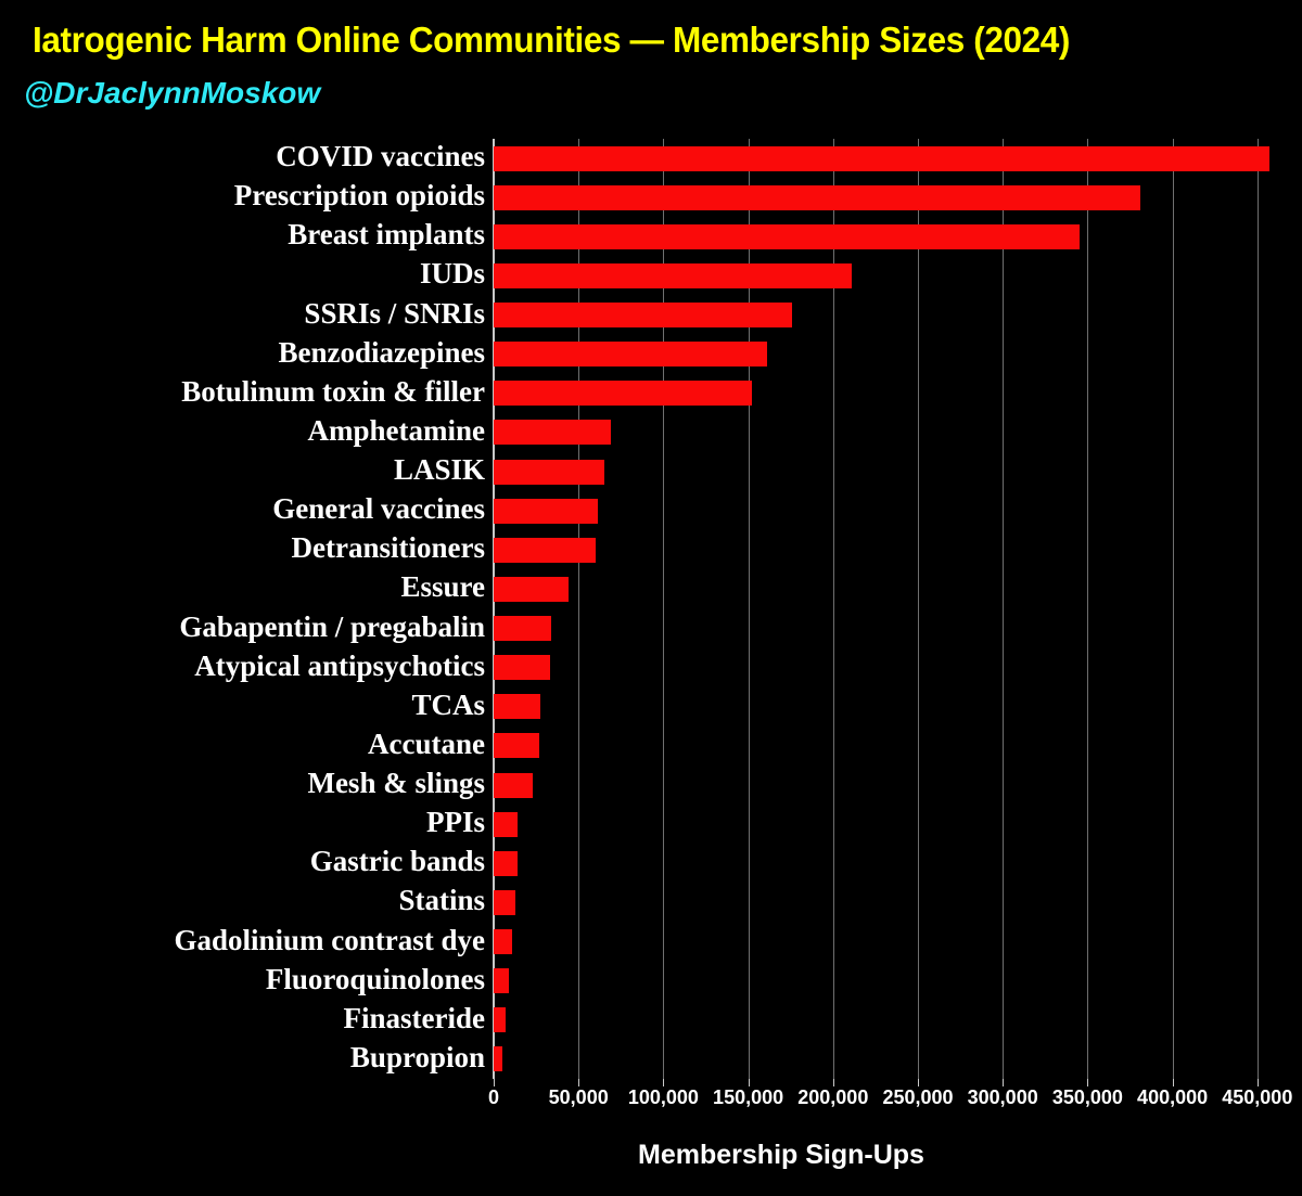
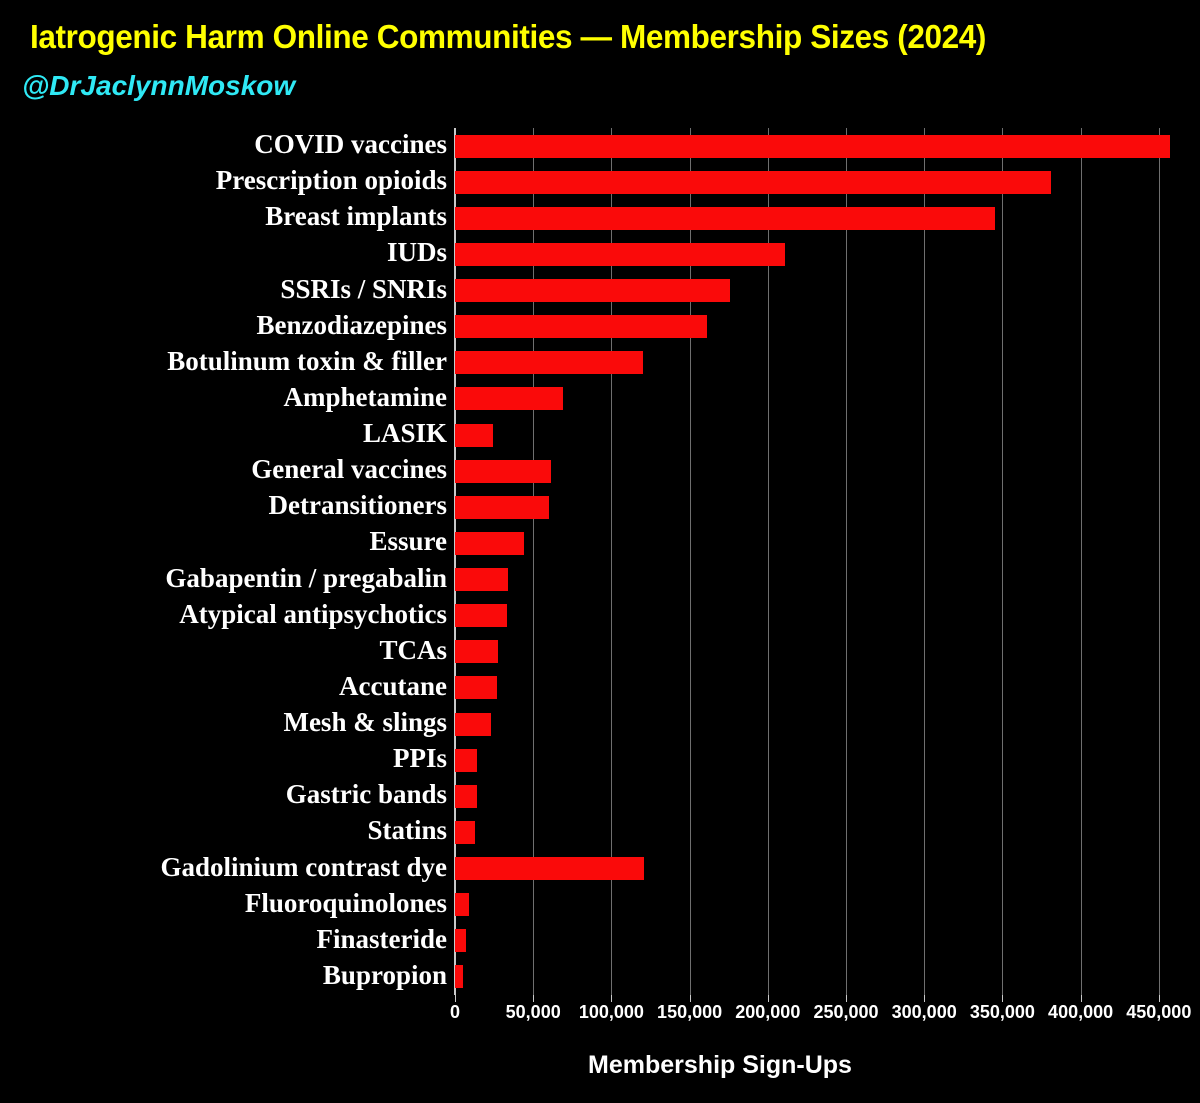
Botulinum toxin & filler: 152000 -> 120000
LASIK: 65000 -> 24000
Gadolinium contrast dye: 11000 -> 121000
